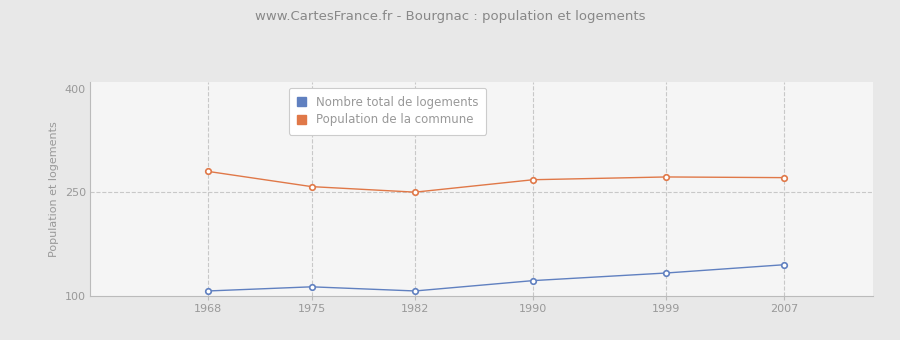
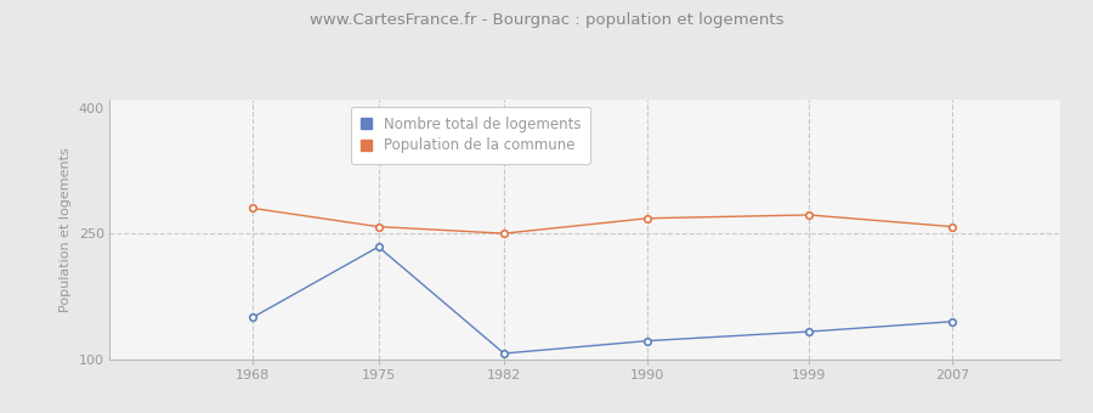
Nombre total de logements/1968: 107 -> 150
Nombre total de logements/1975: 113 -> 234
Population de la commune/2007: 271 -> 258
